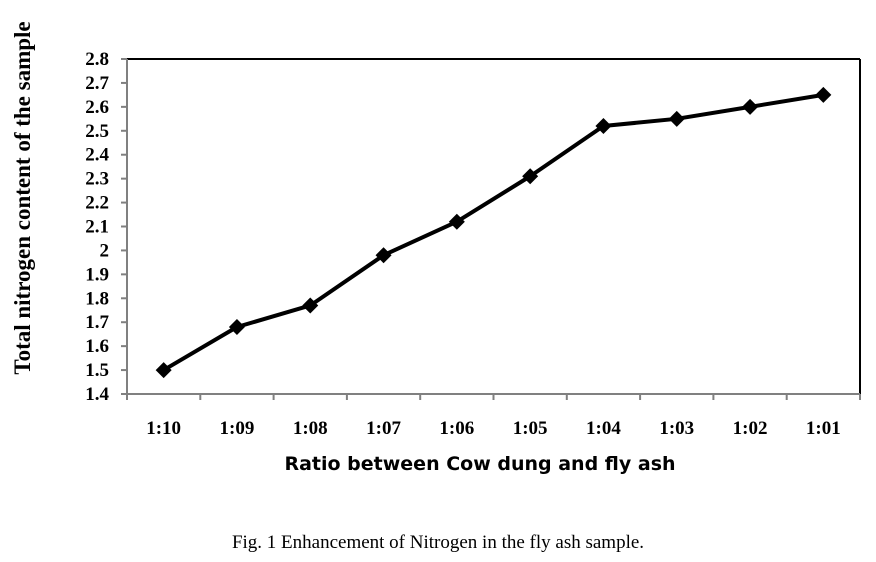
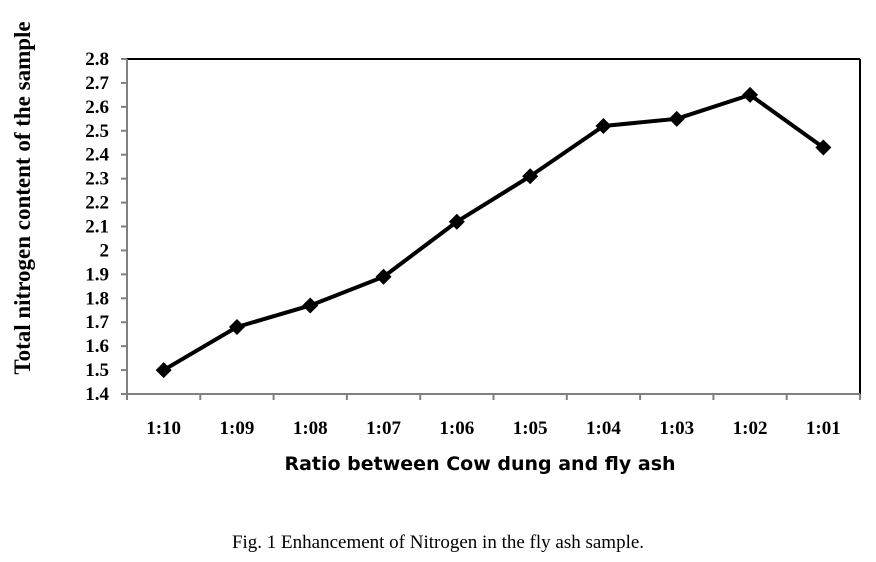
1:07: 1.98 -> 1.89
1:02: 2.60 -> 2.65
1:01: 2.65 -> 2.43
